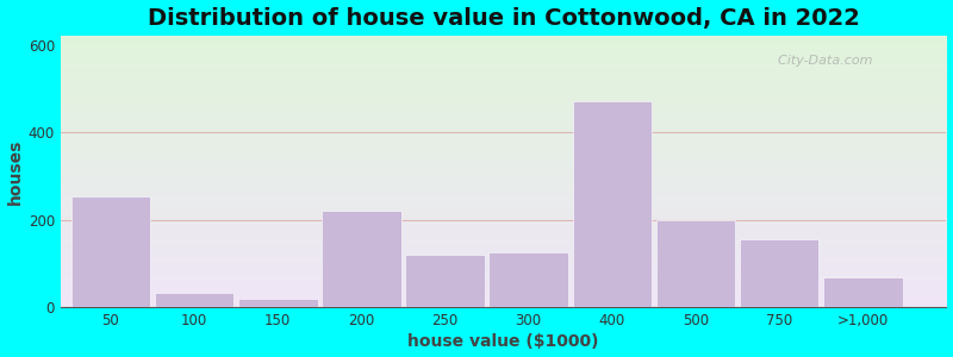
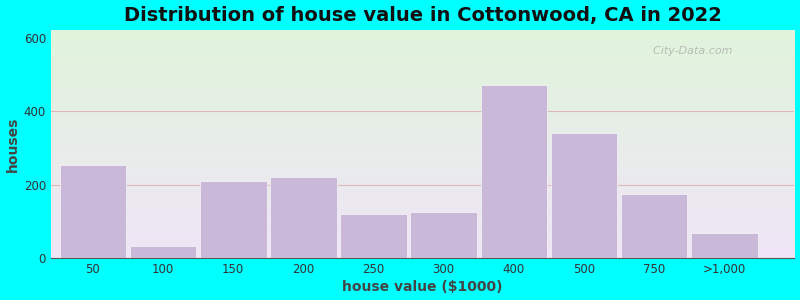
150: 20 -> 210
500: 200 -> 340
750: 155 -> 175
